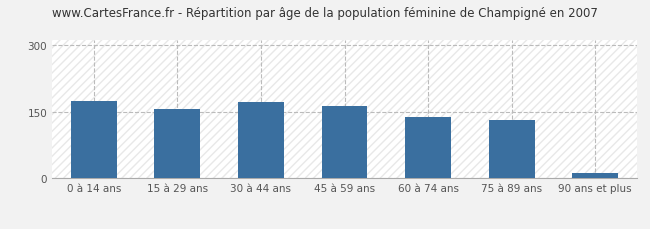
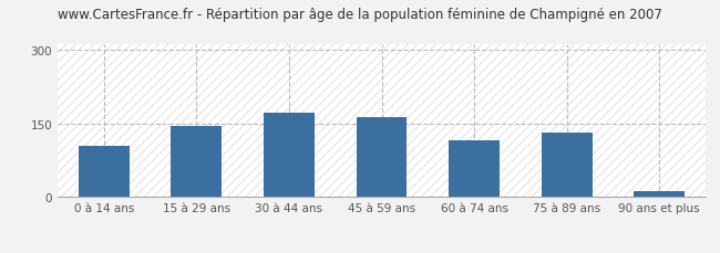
0 à 14 ans: 173 -> 105
15 à 29 ans: 157 -> 145
60 à 74 ans: 138 -> 115
